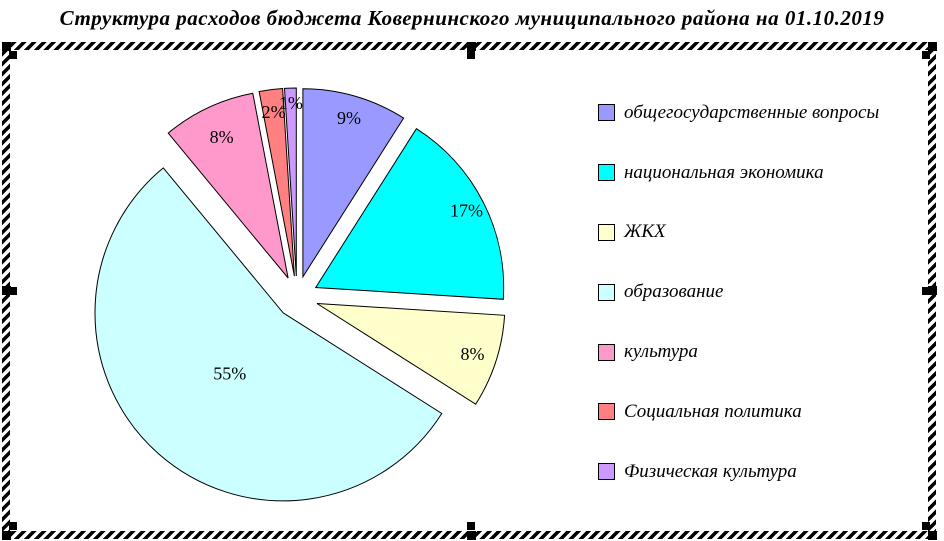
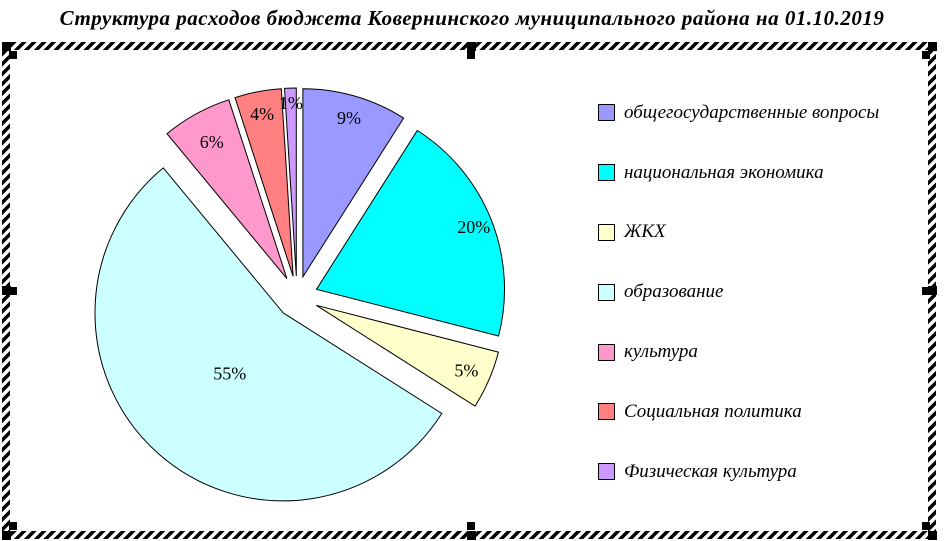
национальная экономика: 17% -> 20%
ЖКХ: 8% -> 5%
культура: 8% -> 6%
Социальная политика: 2% -> 4%
